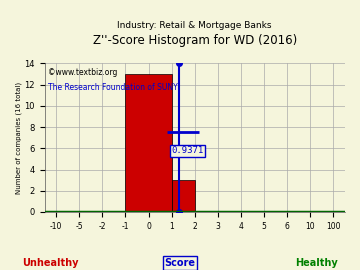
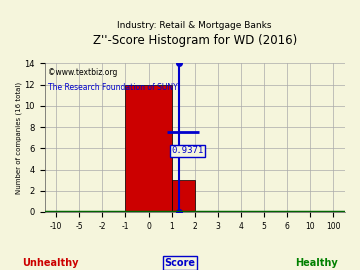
0: 13 -> 12
